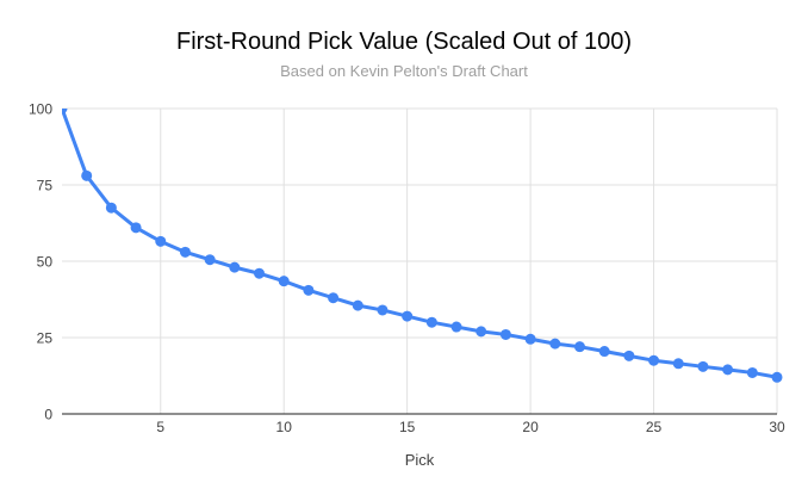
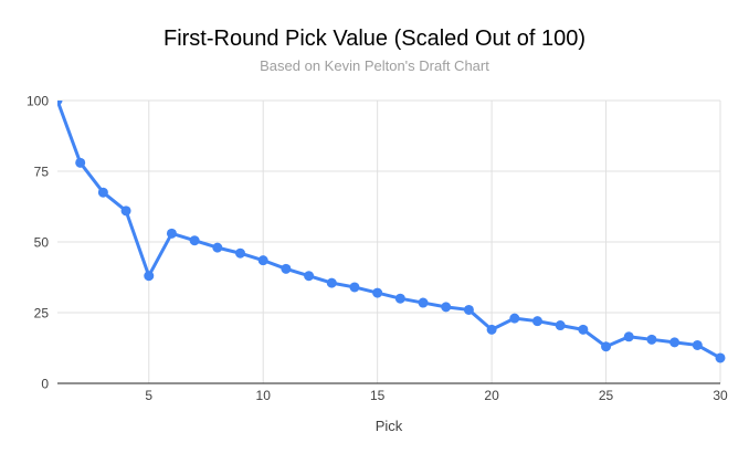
5: 56 -> 38
20: 24 -> 19
25: 18 -> 13
30: 12 -> 9
